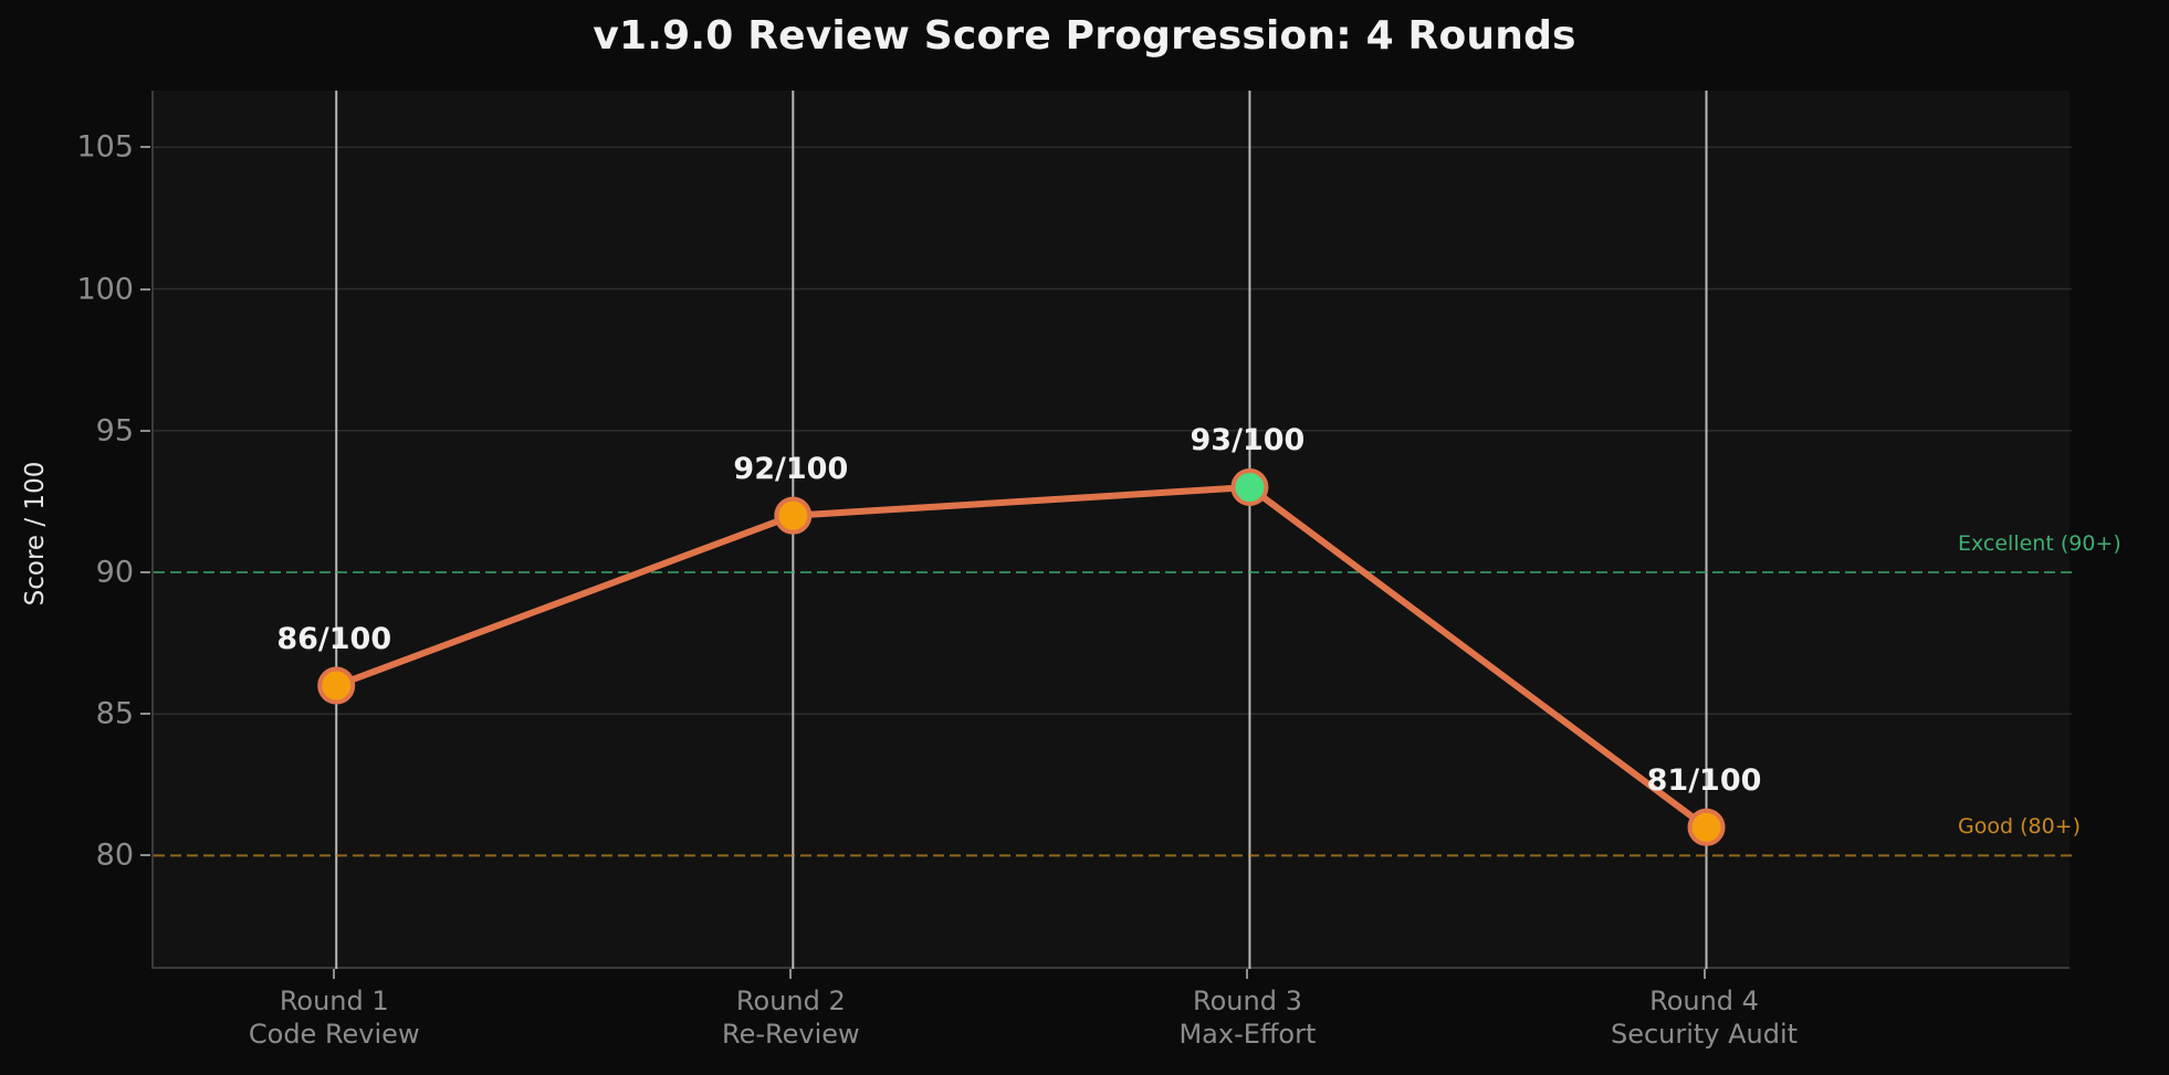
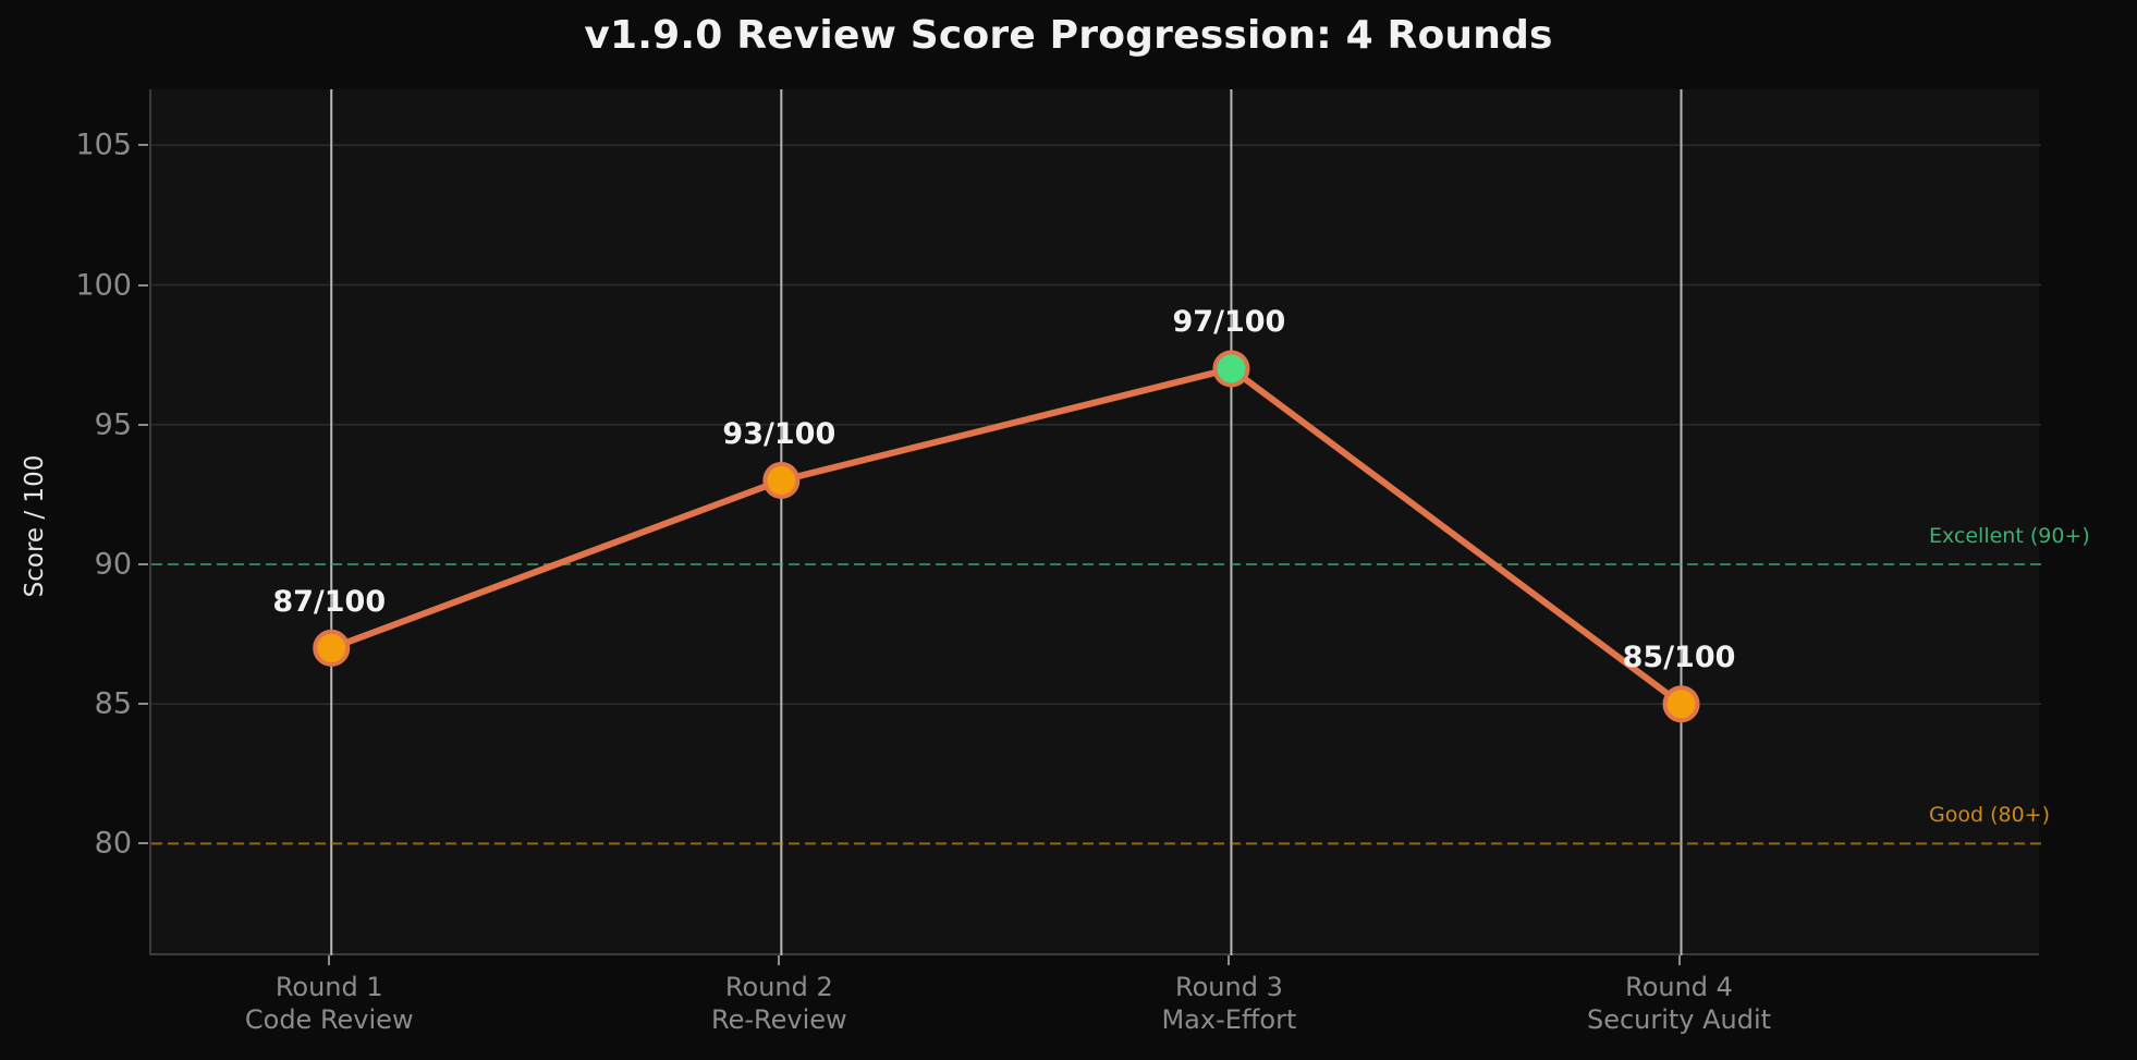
Round 1 Code Review: 86 -> 87
Round 2 Re-Review: 92 -> 93
Round 3 Max-Effort: 93 -> 97
Round 4 Security Audit: 81 -> 85
